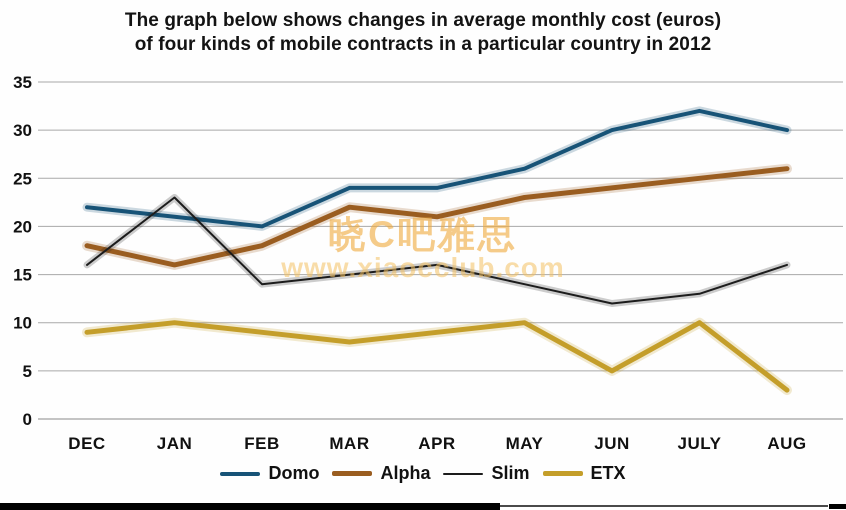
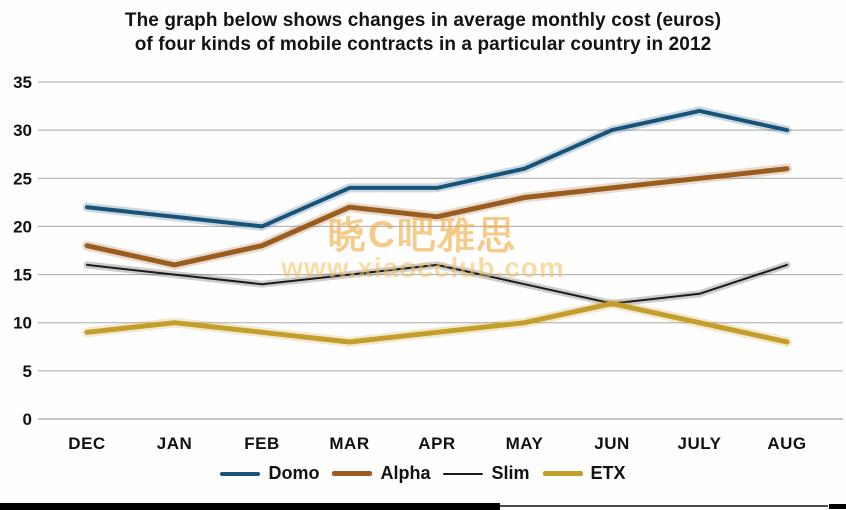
Slim/JAN: 23 -> 15
ETX/JUN: 5 -> 12
ETX/AUG: 3 -> 8
